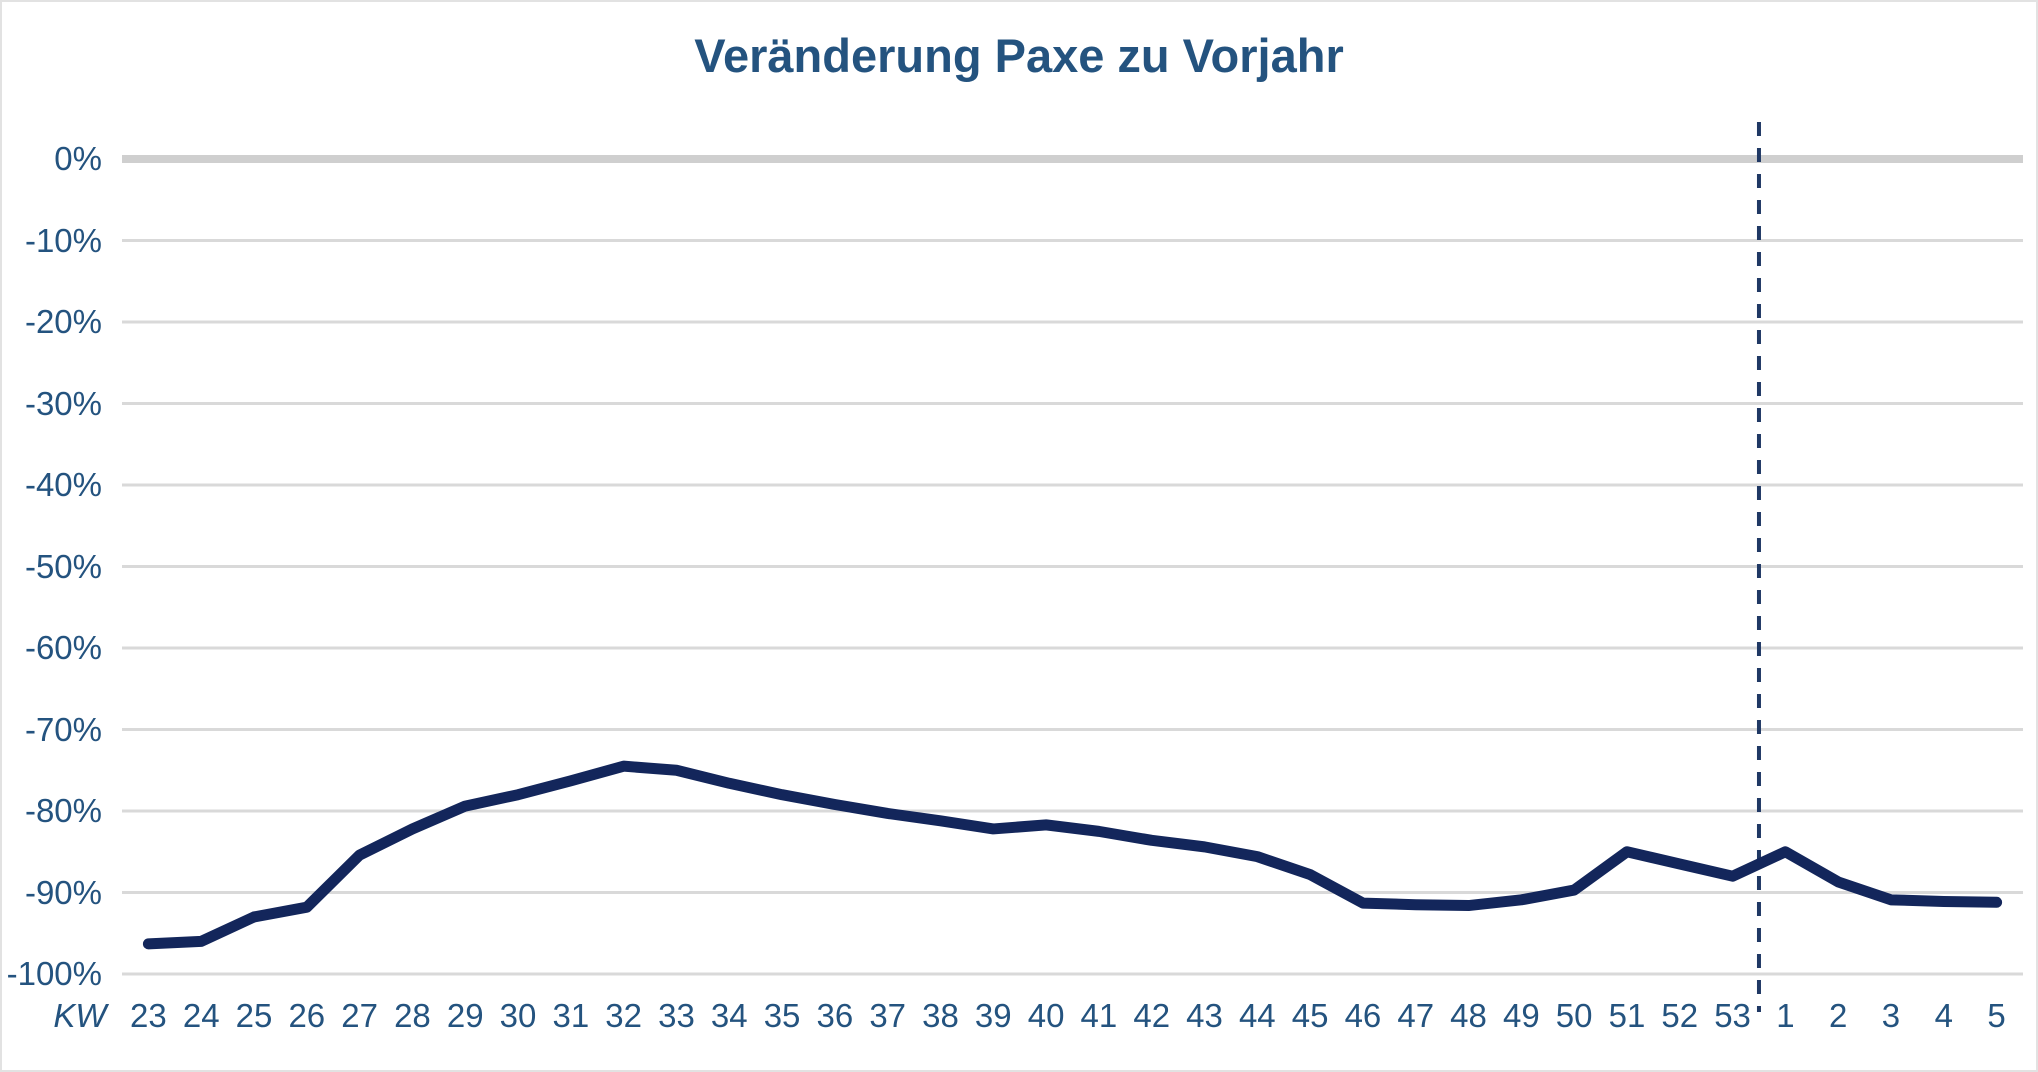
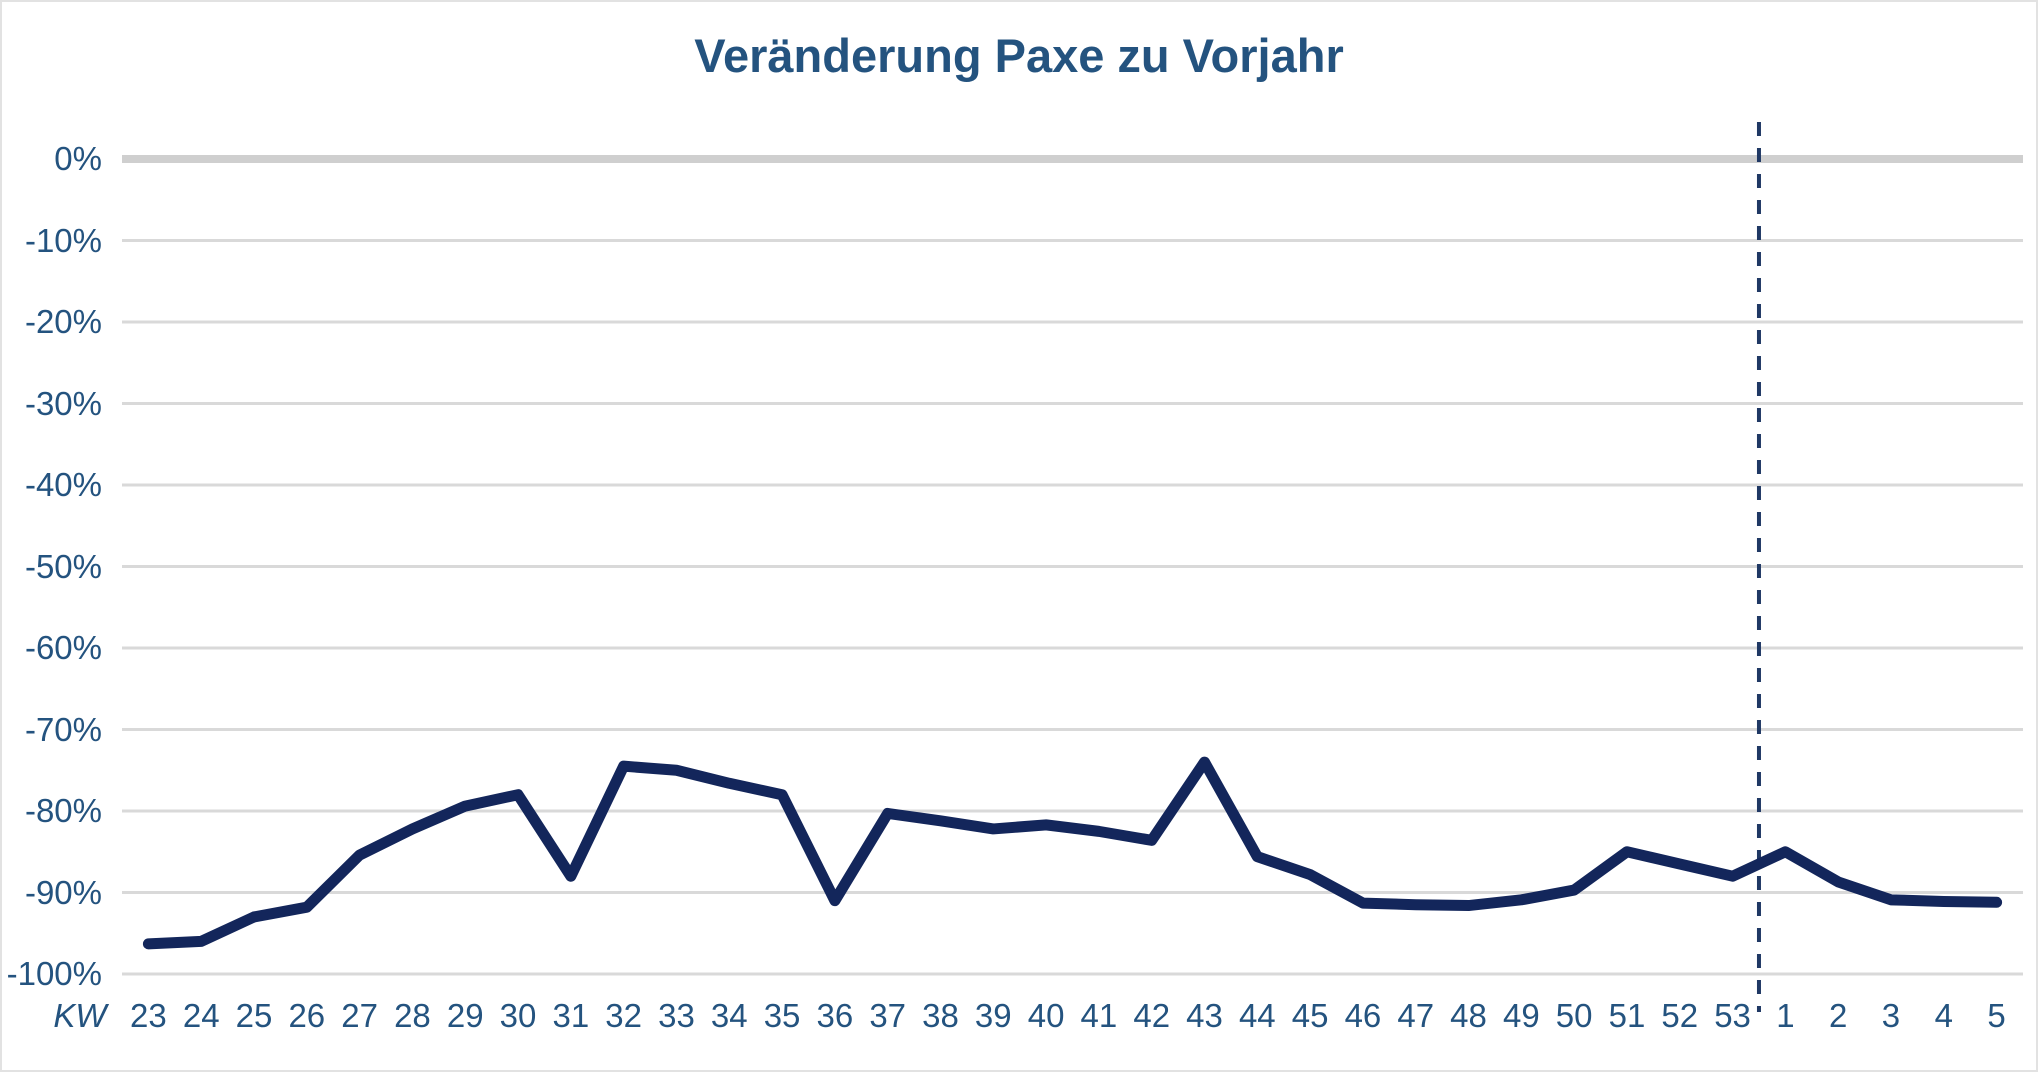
31: -76% -> -88%
36: -79% -> -91%
43: -84% -> -74%
